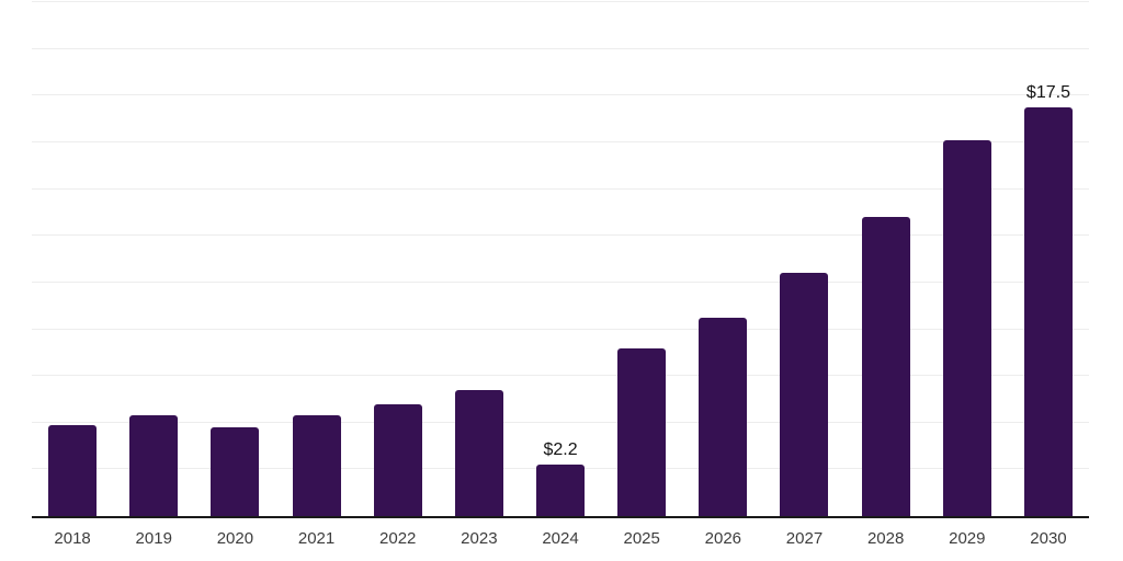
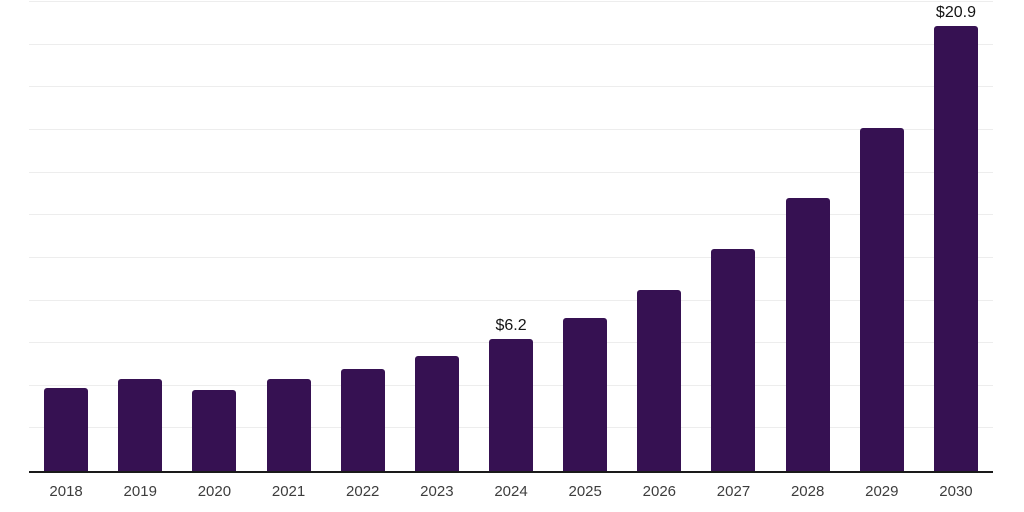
2024: $2.2 -> $6.2
2030: $17.5 -> $20.9
